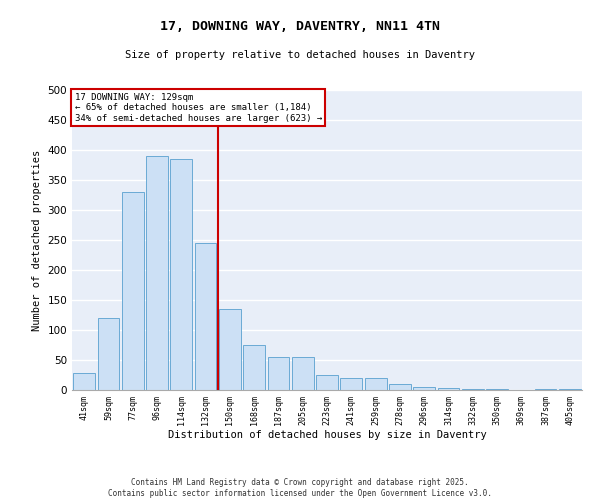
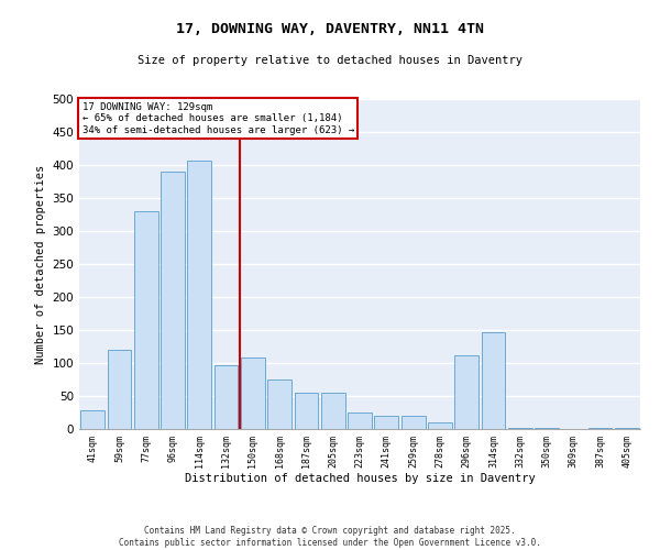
114sqm: 385 -> 406
132sqm: 245 -> 96
150sqm: 135 -> 108
296sqm: 5 -> 112
314sqm: 3 -> 146
